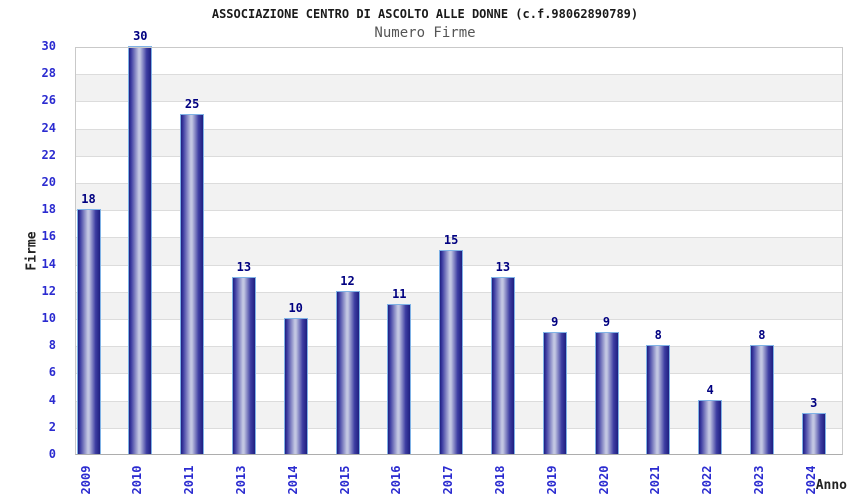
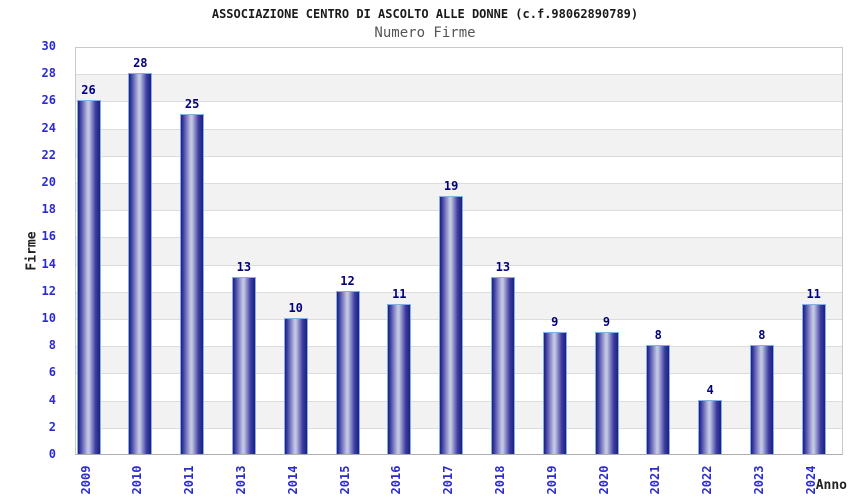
2009: 18 -> 26
2010: 30 -> 28
2017: 15 -> 19
2024: 3 -> 11
